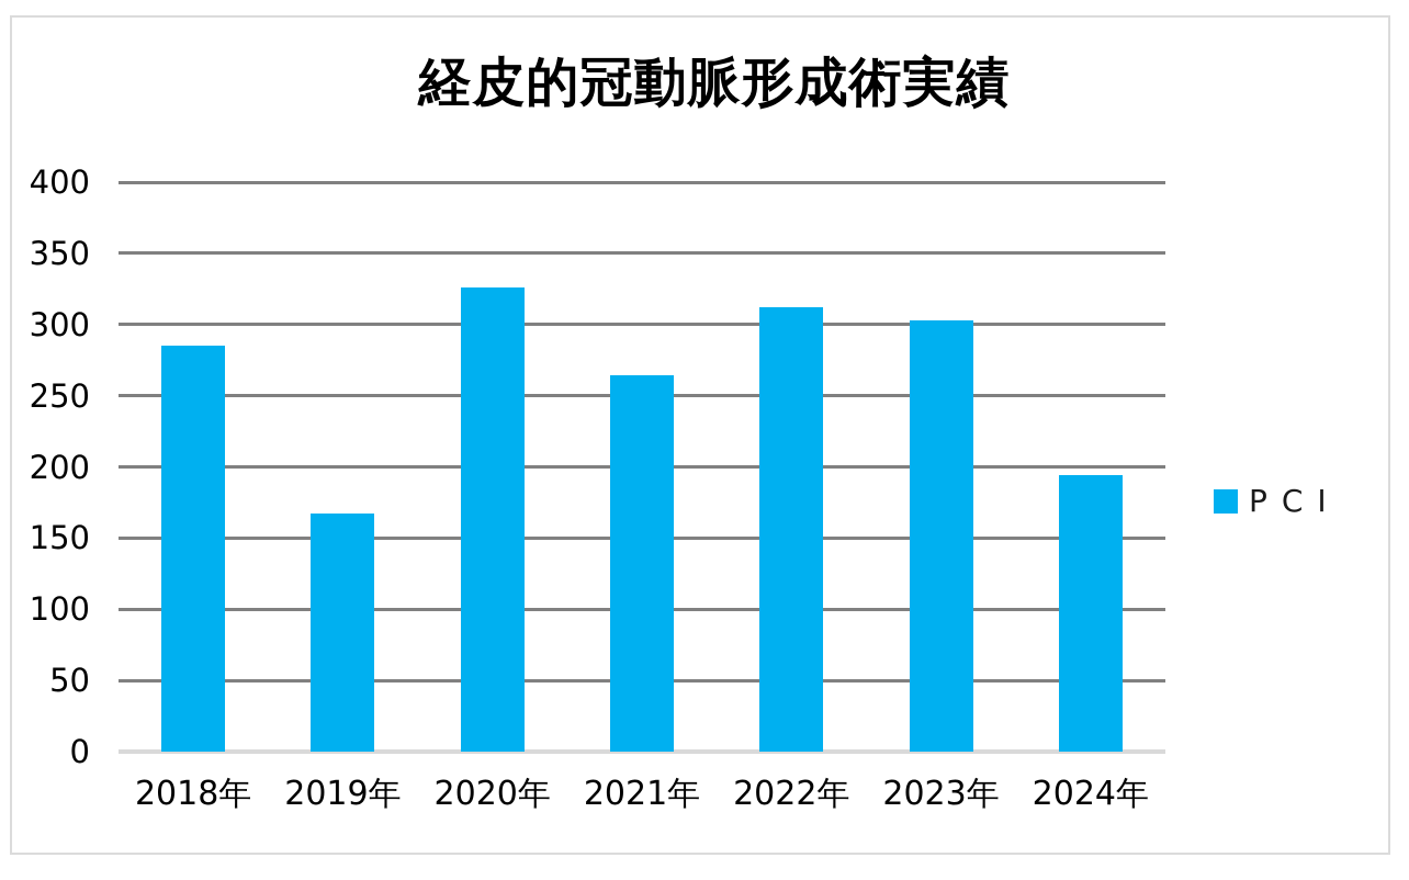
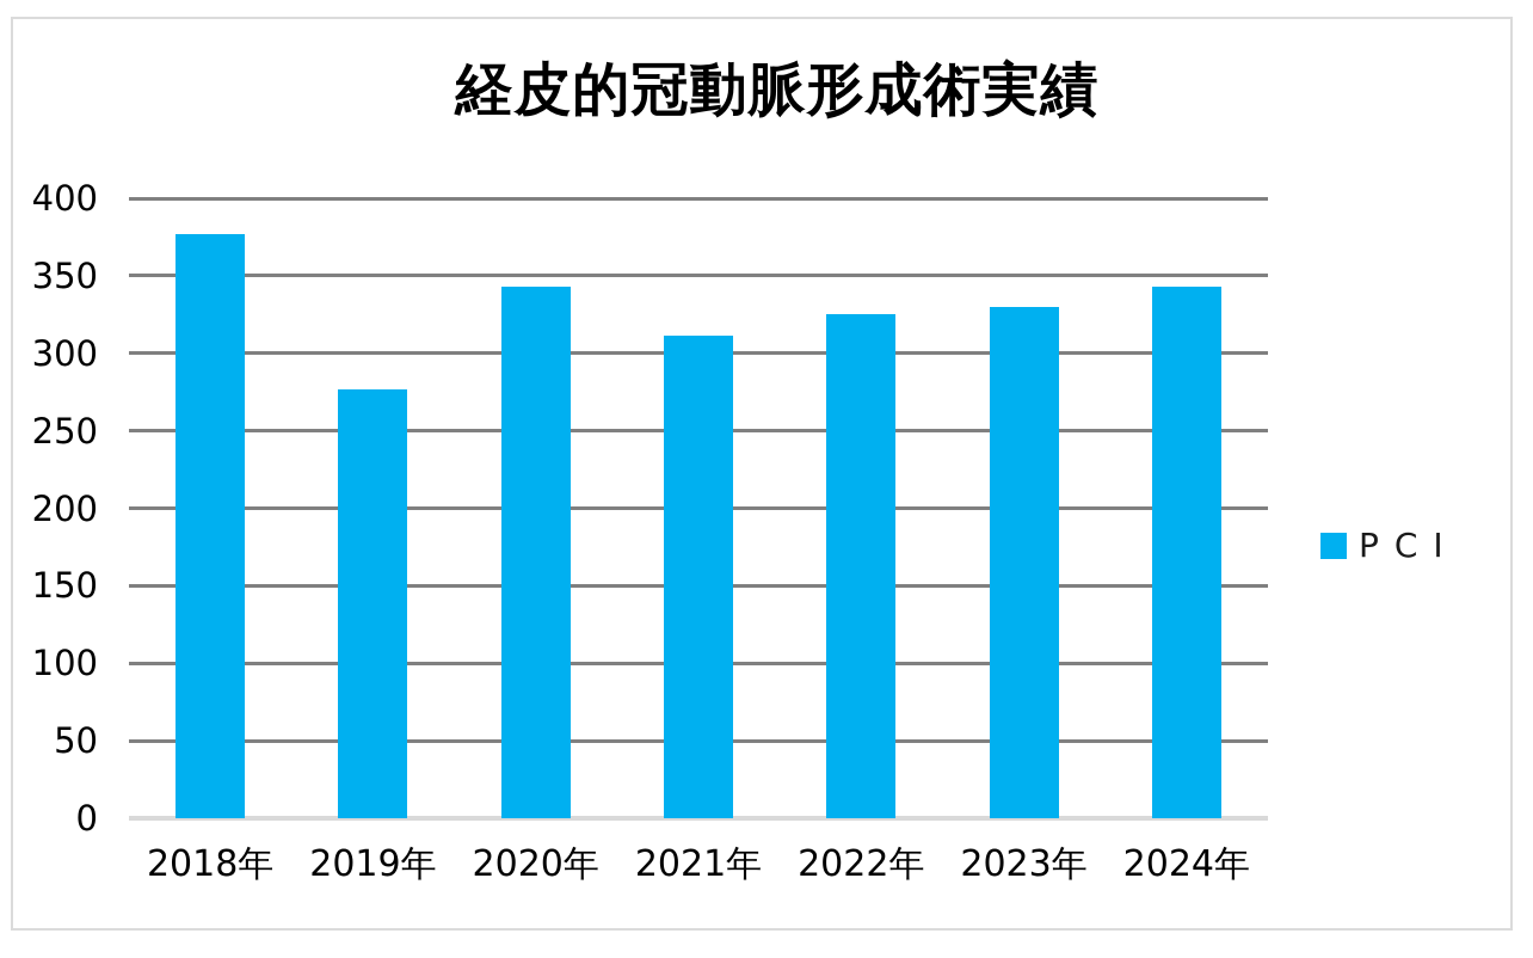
2018年: 285 -> 377
2019年: 167 -> 277
2020年: 326 -> 343
2021年: 264 -> 311
2022年: 312 -> 325
2023年: 303 -> 330
2024年: 194 -> 343
